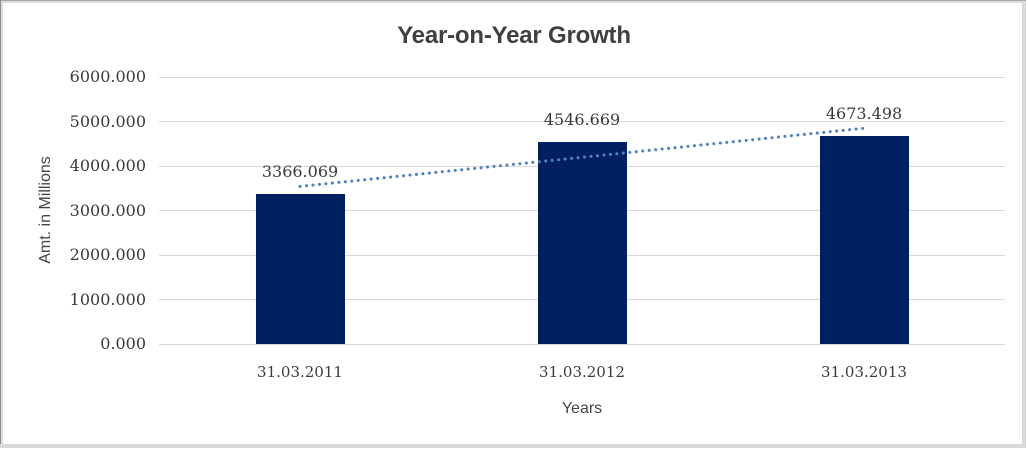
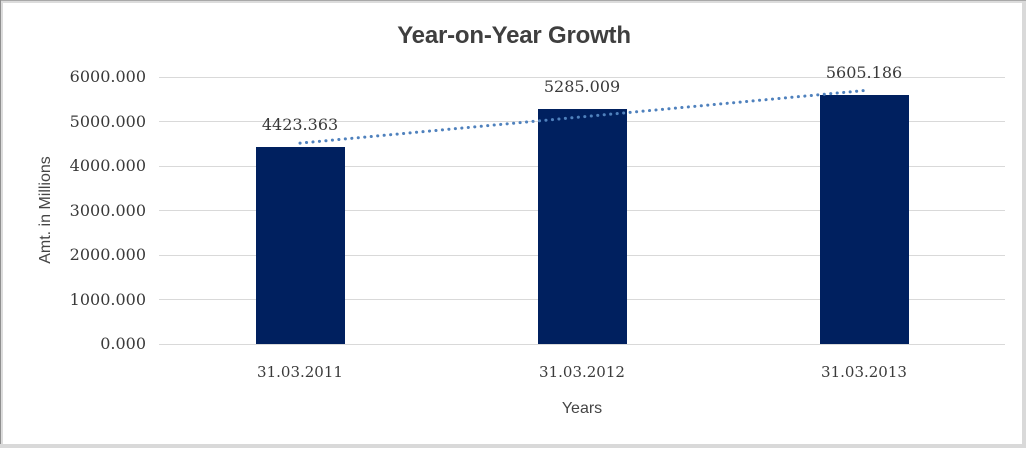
31.03.2011: 3366.069 -> 4423.363
31.03.2012: 4546.669 -> 5285.009
31.03.2013: 4673.498 -> 5605.186
